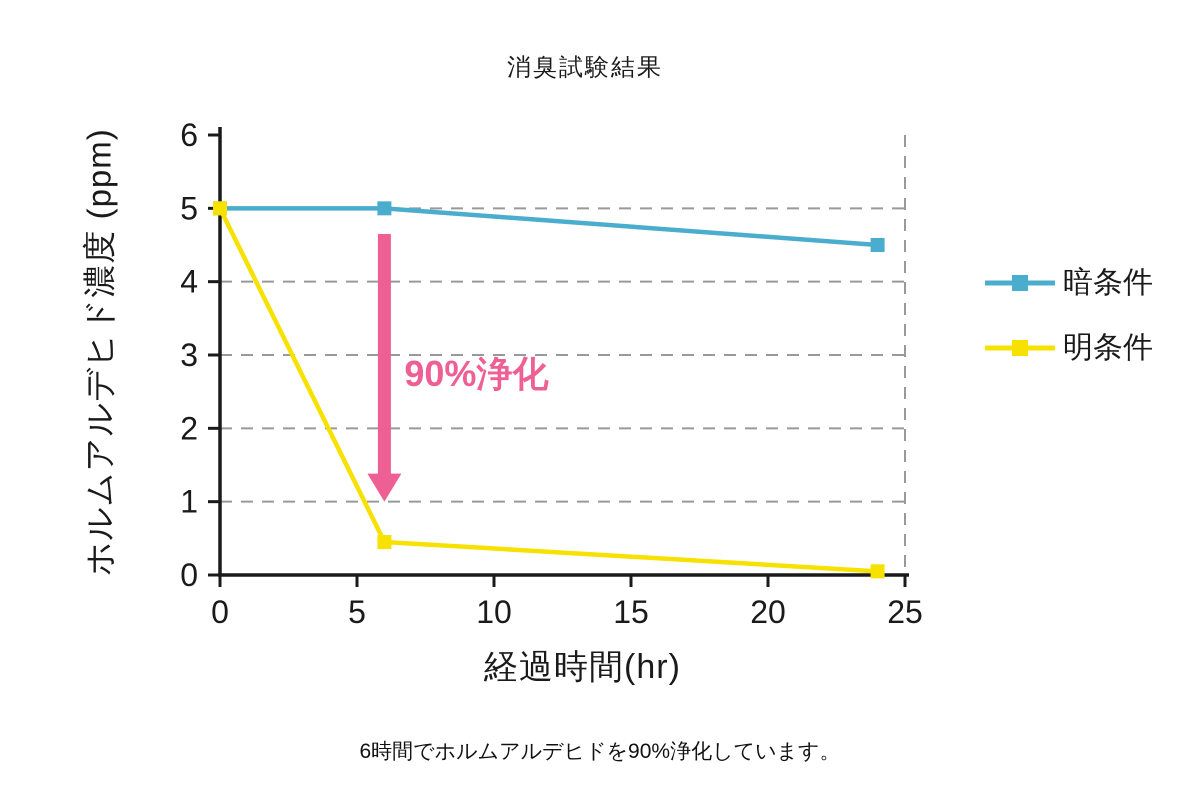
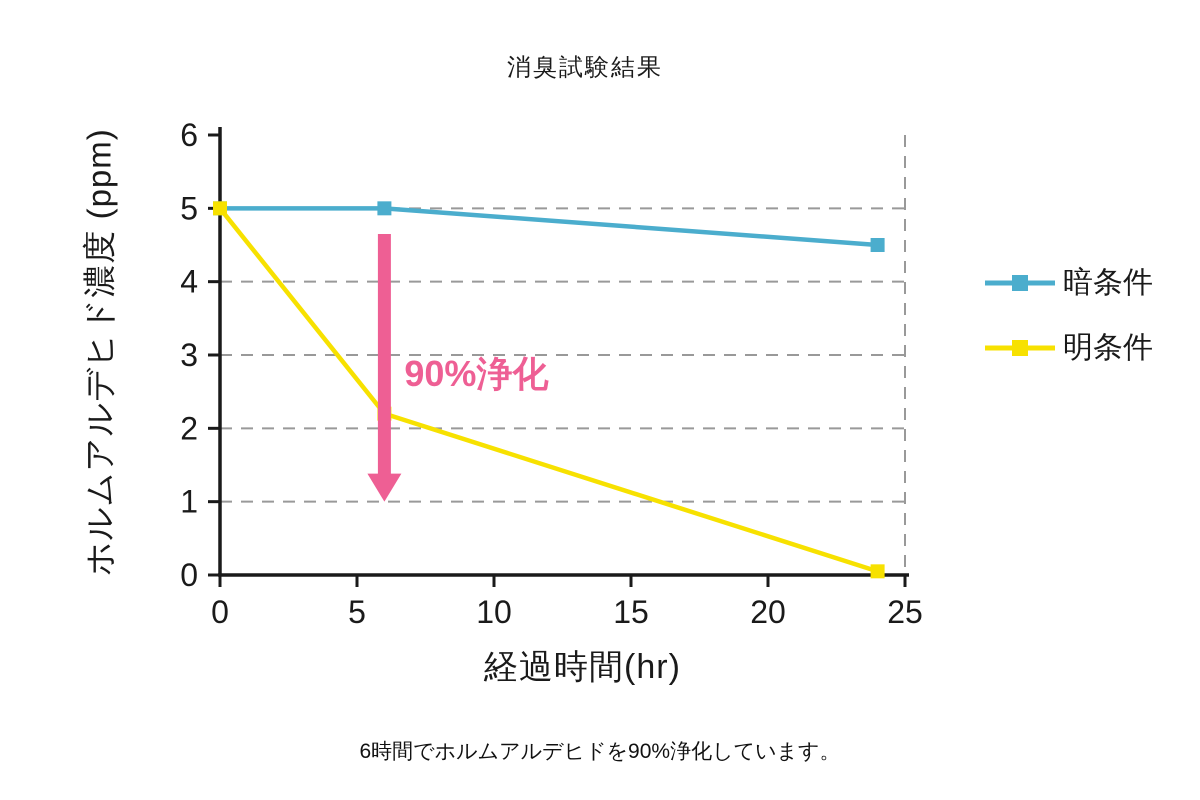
明条件/6: 0.5 -> 2.2
